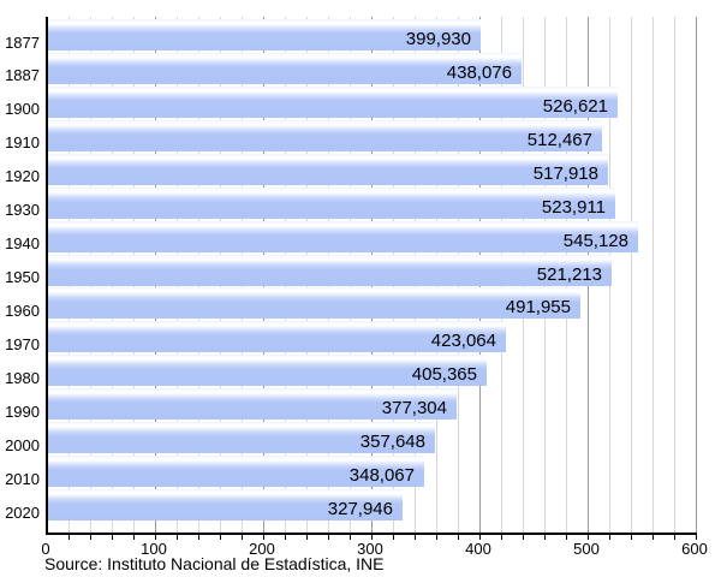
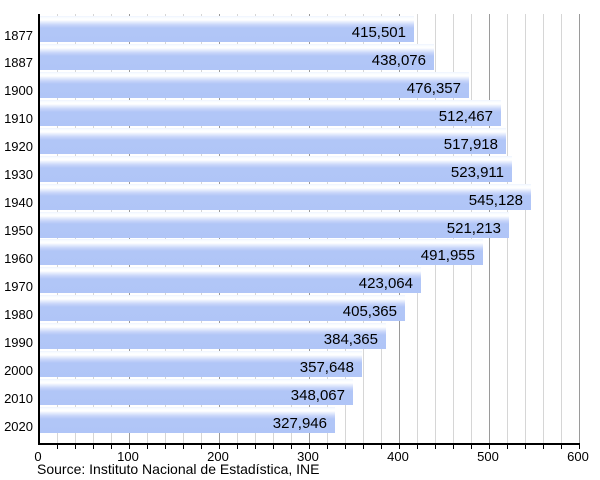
1877: 399,930 -> 415,501
1900: 526,621 -> 476,357
1990: 377,304 -> 384,365
